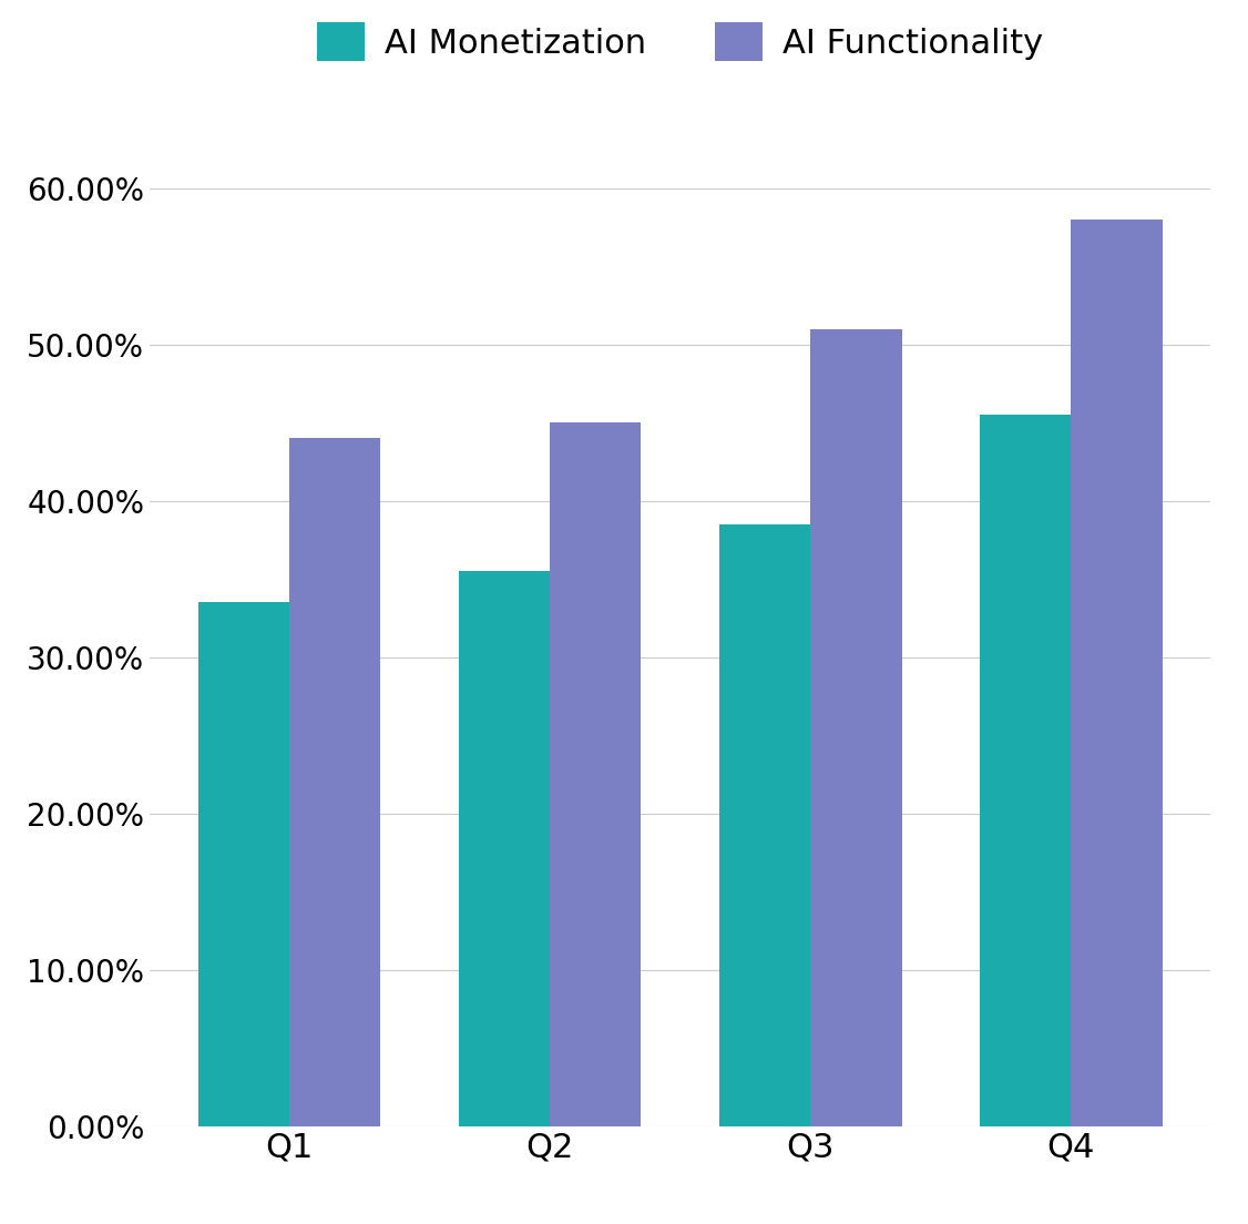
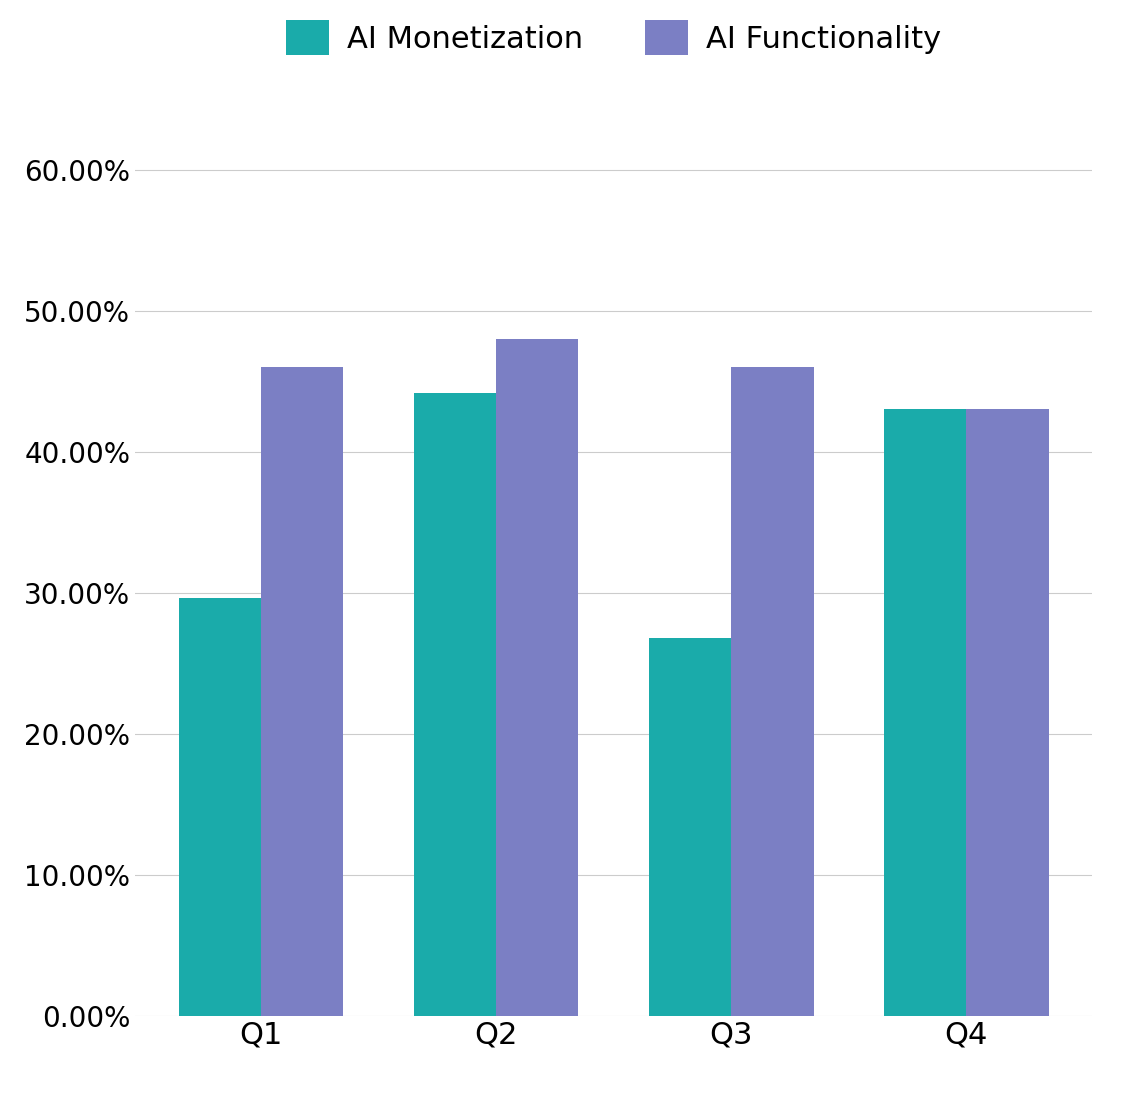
AI Monetization/Q1: 33.5% -> 29.6%
AI Functionality/Q1: 44% -> 46%
AI Monetization/Q2: 35.5% -> 44.2%
AI Functionality/Q2: 45% -> 48%
AI Monetization/Q3: 38.5% -> 26.8%
AI Functionality/Q3: 51% -> 46%
AI Monetization/Q4: 45.5% -> 43.0%
AI Functionality/Q4: 58% -> 43%
